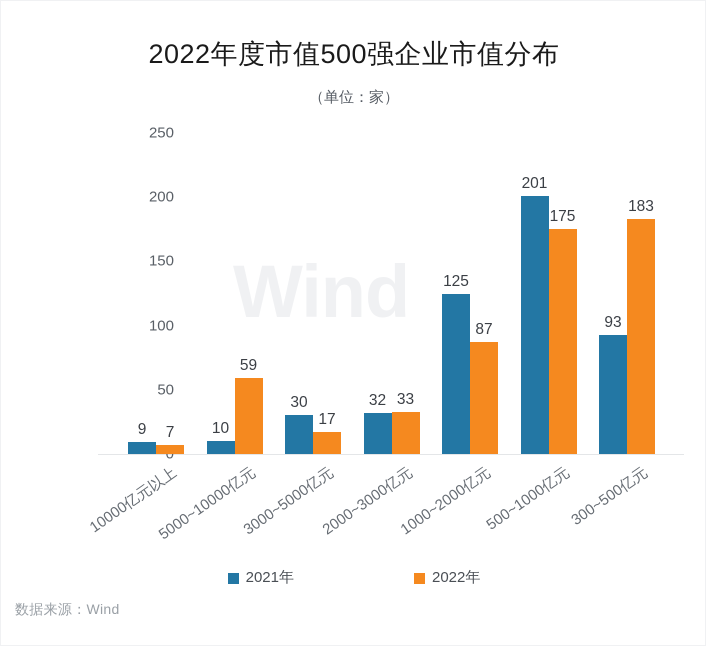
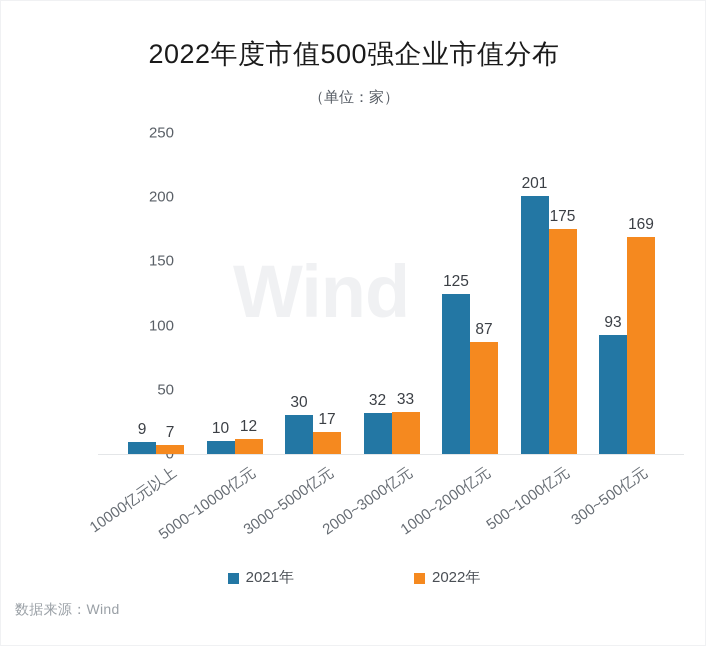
2022年/5000~10000亿元: 59 -> 12
2022年/300~500亿元: 183 -> 169
